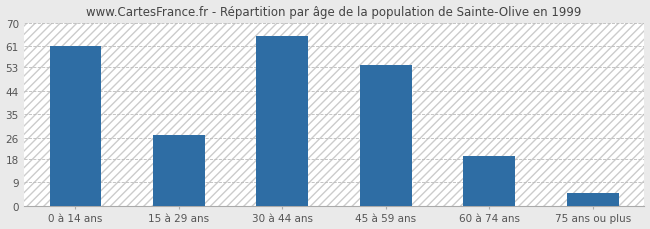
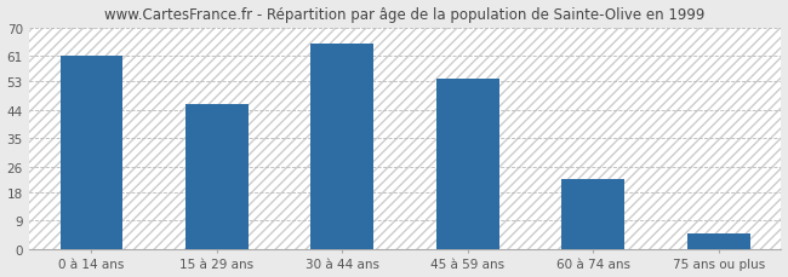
15 à 29 ans: 27 -> 46
60 à 74 ans: 19 -> 22
